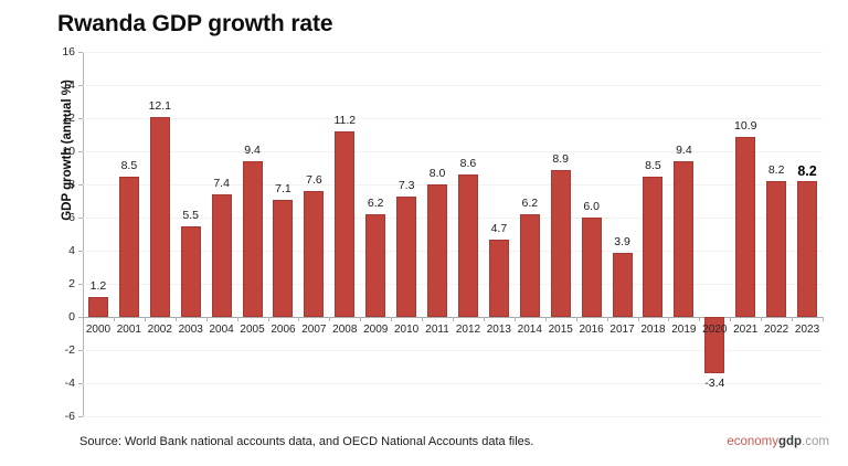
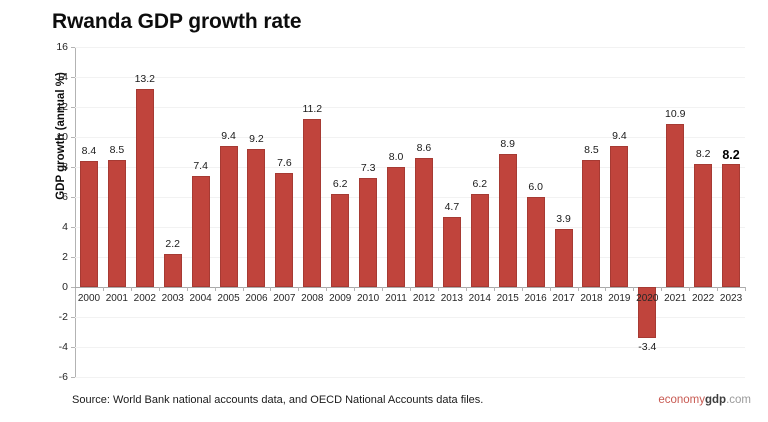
2000: 1.2 -> 8.4
2002: 12.1 -> 13.2
2003: 5.5 -> 2.2
2006: 7.1 -> 9.2
